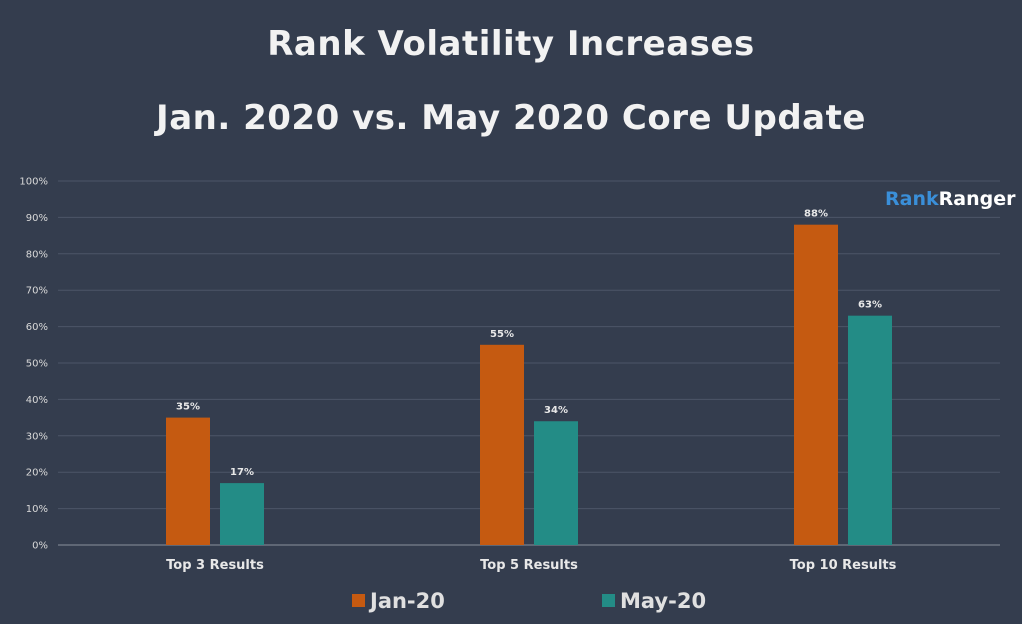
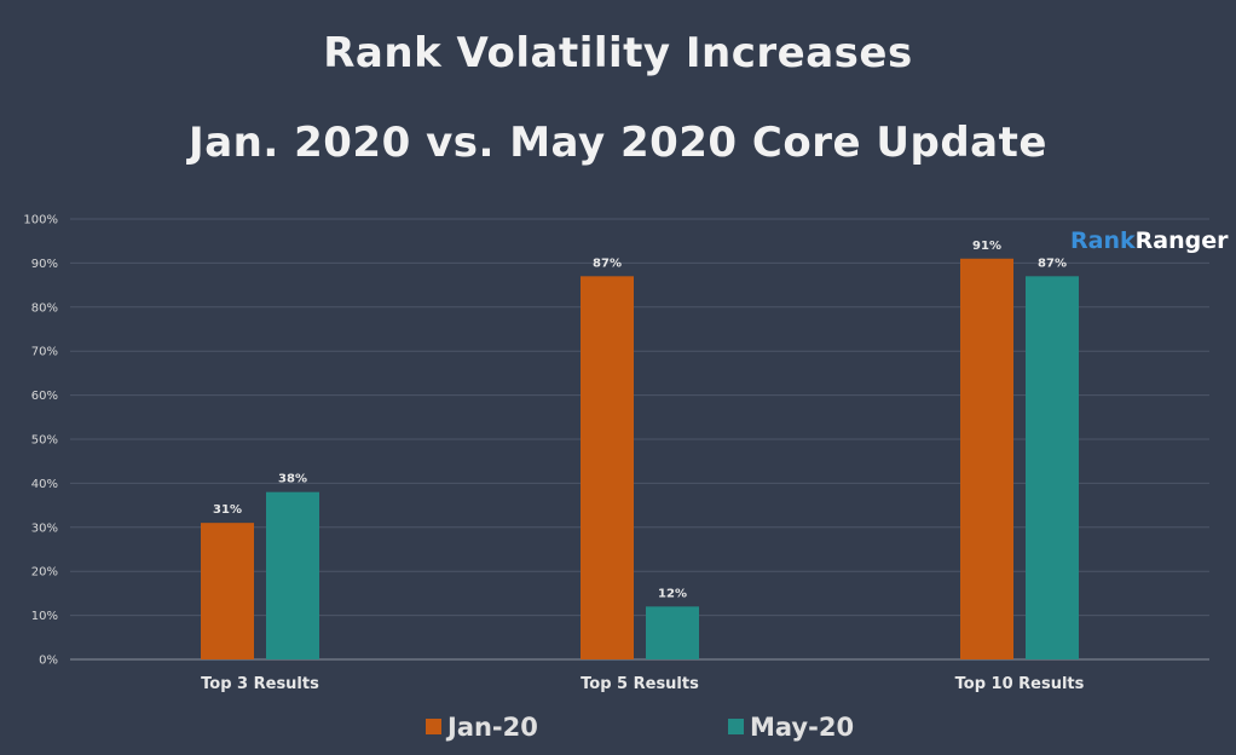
Jan-20/Top 3 Results: 35% -> 31%
May-20/Top 3 Results: 17% -> 38%
Jan-20/Top 5 Results: 55% -> 87%
May-20/Top 5 Results: 34% -> 12%
Jan-20/Top 10 Results: 88% -> 91%
May-20/Top 10 Results: 63% -> 87%
